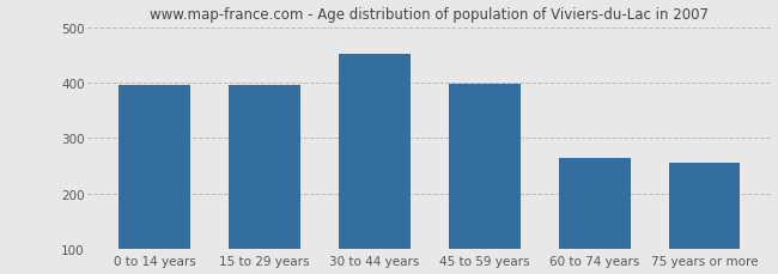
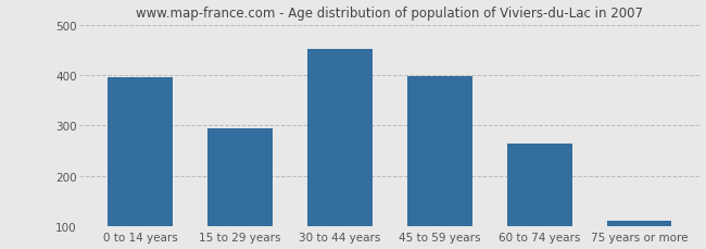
15 to 29 years: 395 -> 294
75 years or more: 255 -> 110
